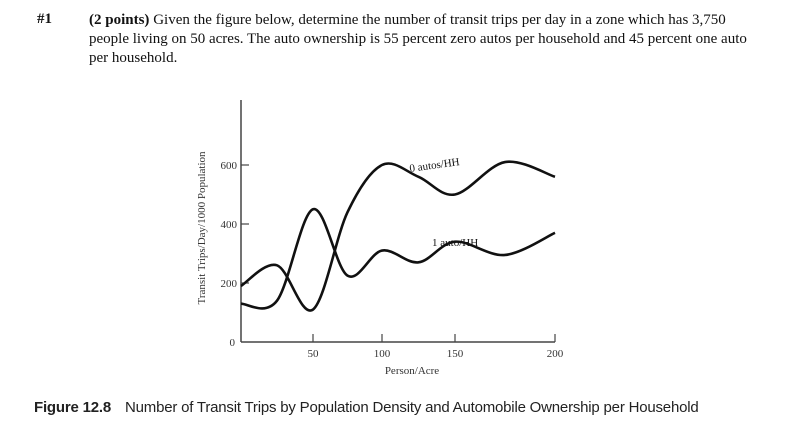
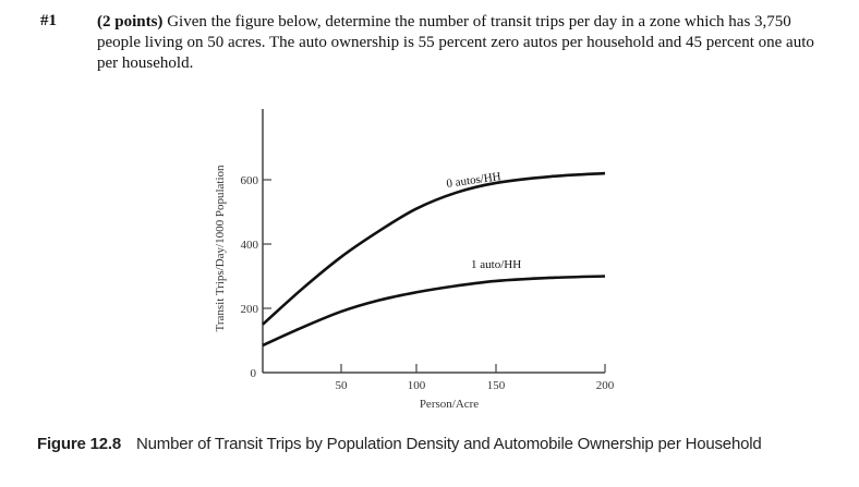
0 autos/HH/0: 190 -> 150
1 auto/HH/0: 130 -> 80
0 autos/HH/50: 110 -> 360
1 auto/HH/50: 450 -> 190
0 autos/HH/100: 600 -> 510
1 auto/HH/100: 310 -> 250
0 autos/HH/150: 500 -> 590
1 auto/HH/150: 340 -> 280
0 autos/HH/200: 560 -> 620
1 auto/HH/200: 370 -> 300
